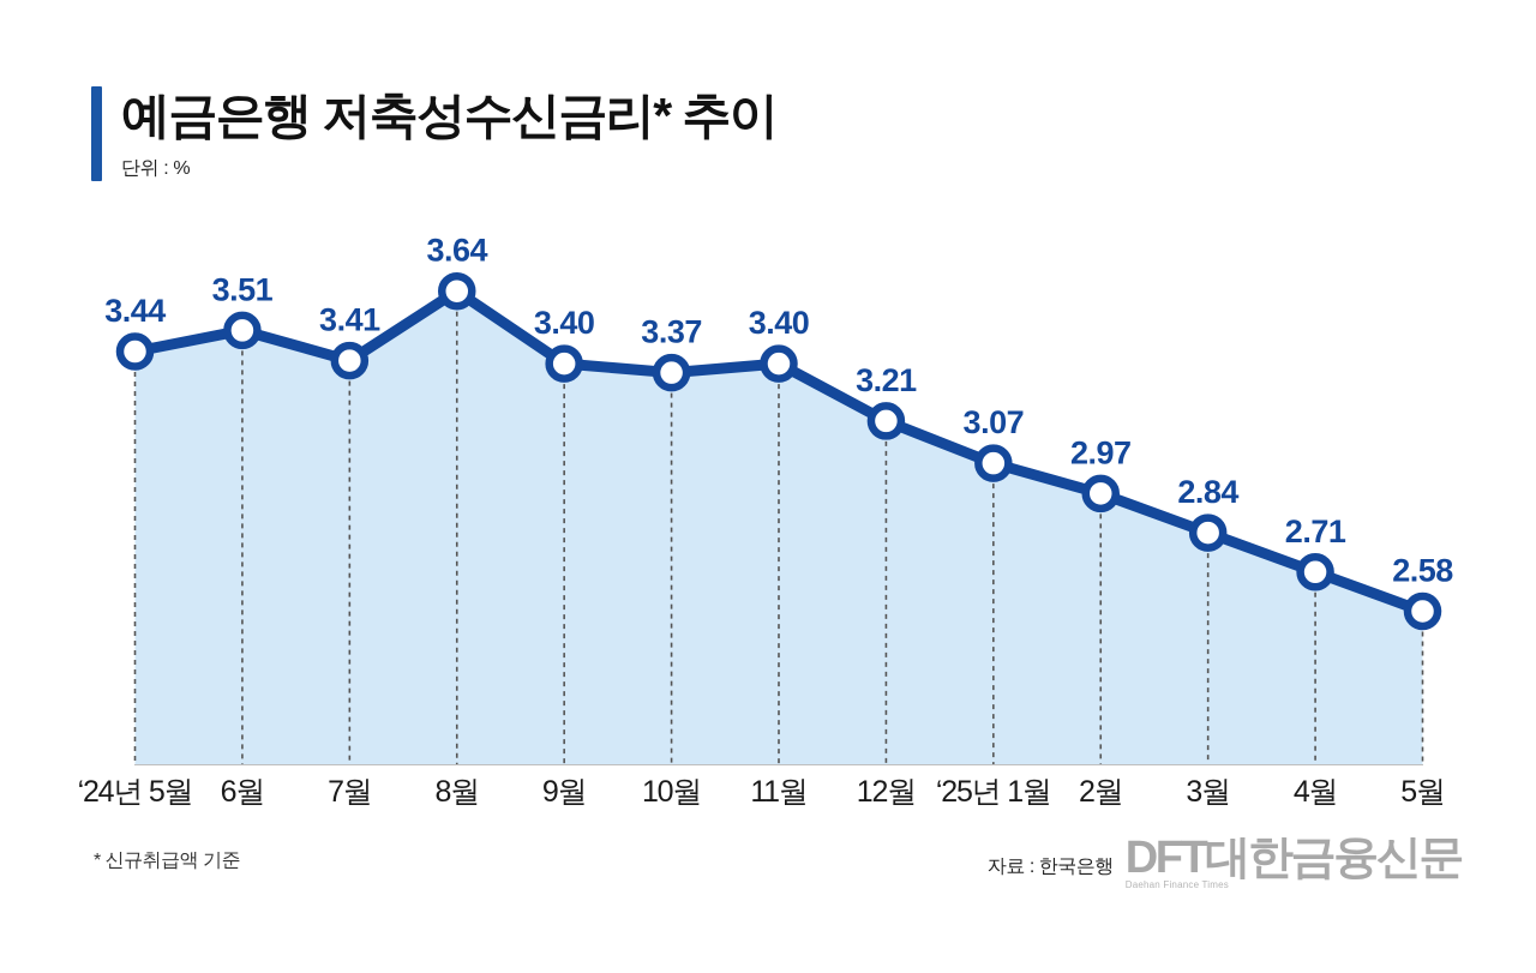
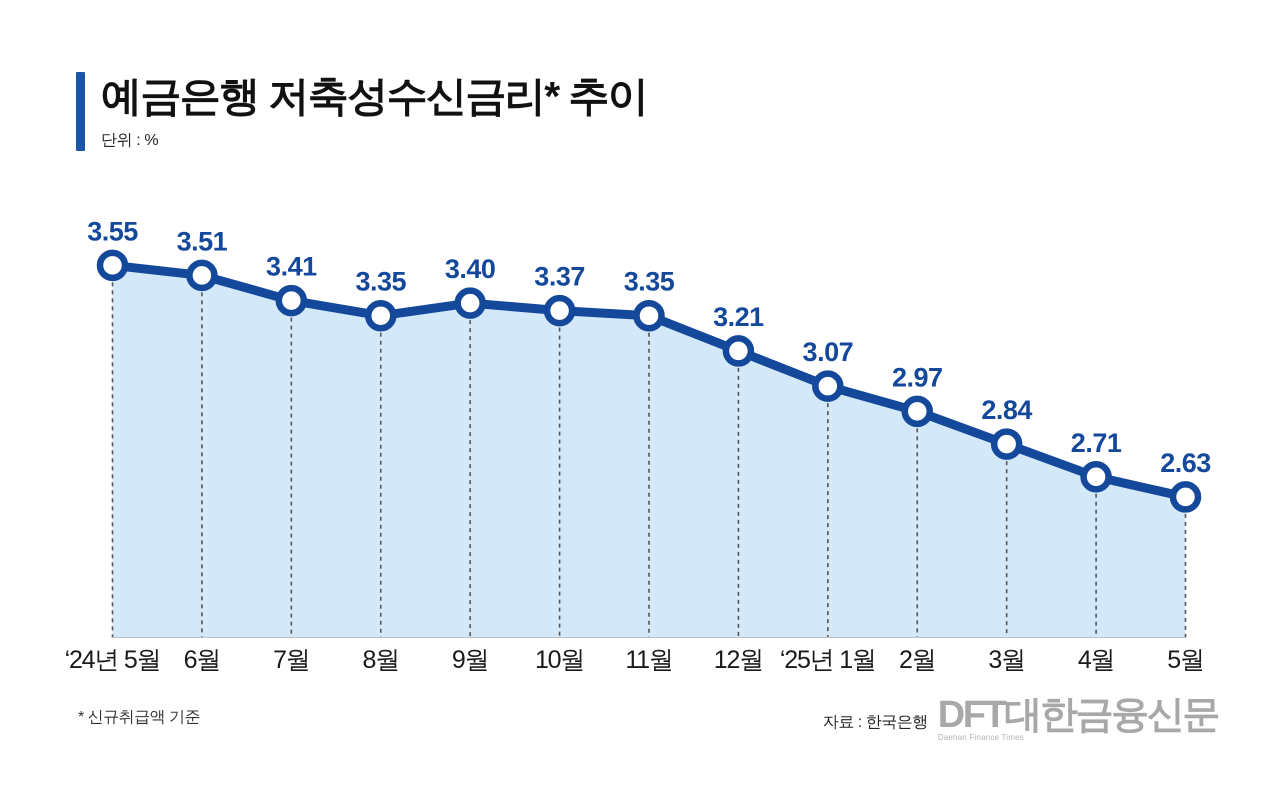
‘24년 5월: 3.44 -> 3.55
8월: 3.64 -> 3.35
11월: 3.40 -> 3.35
5월: 2.58 -> 2.63
